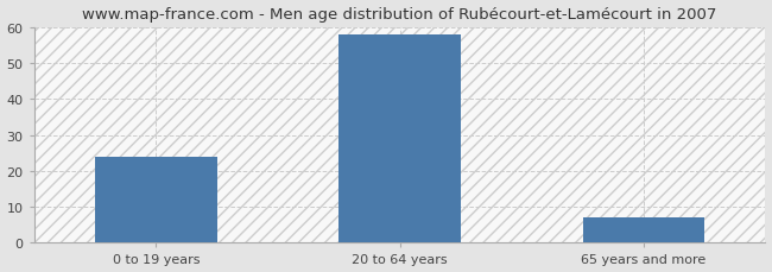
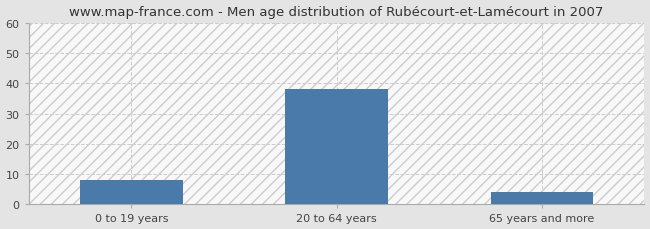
0 to 19 years: 24 -> 8
20 to 64 years: 58 -> 38
65 years and more: 7 -> 4
